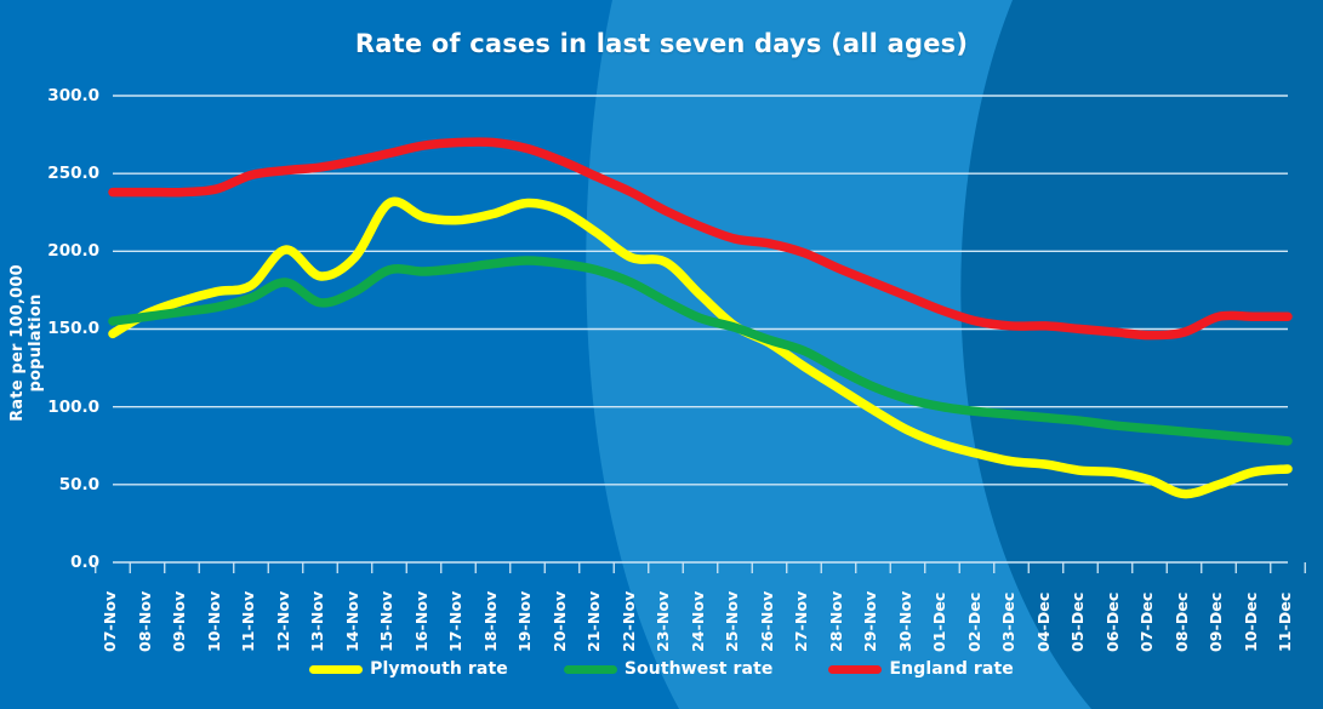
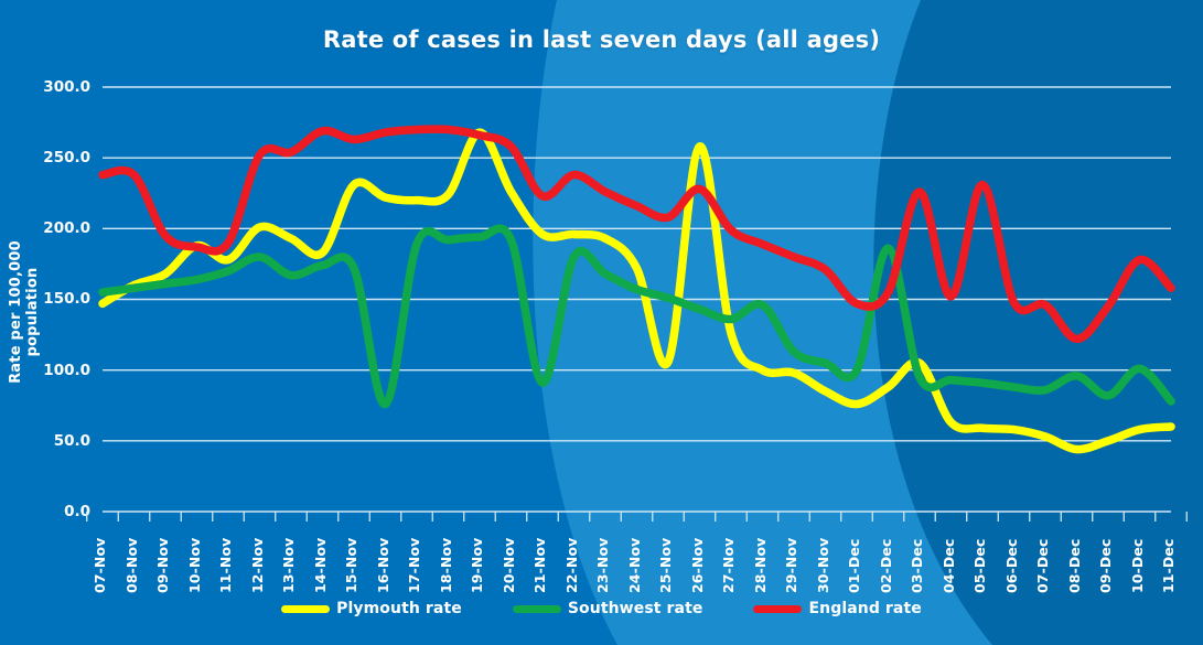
England rate/09-Nov: 238 -> 195
Plymouth rate/10-Nov: 174 -> 188
England rate/10-Nov: 240 -> 187
England rate/11-Nov: 249 -> 190
Plymouth rate/13-Nov: 184 -> 193
Plymouth rate/14-Nov: 196 -> 183
England rate/14-Nov: 258 -> 269
Southwest rate/15-Nov: 188 -> 172
Southwest rate/16-Nov: 187 -> 76
Plymouth rate/19-Nov: 231 -> 268
Plymouth rate/21-Nov: 212 -> 196
Southwest rate/21-Nov: 188 -> 91
England rate/21-Nov: 248 -> 223
Plymouth rate/25-Nov: 152 -> 106
Plymouth rate/26-Nov: 141 -> 258
England rate/26-Nov: 205 -> 228
Plymouth rate/28-Nov: 112 -> 100
Southwest rate/28-Nov: 124 -> 146
England rate/01-Dec: 162 -> 147
Plymouth rate/02-Dec: 70 -> 88
Southwest rate/02-Dec: 97 -> 186
Plymouth rate/03-Dec: 65 -> 105
England rate/03-Dec: 152 -> 226
England rate/05-Dec: 150 -> 231
Southwest rate/08-Dec: 84 -> 96
England rate/08-Dec: 148 -> 122
England rate/09-Dec: 158 -> 145
Southwest rate/10-Dec: 80 -> 101
England rate/10-Dec: 158 -> 178
